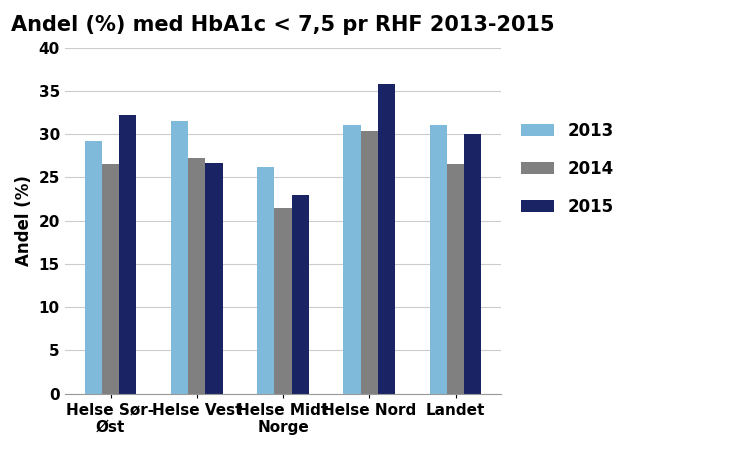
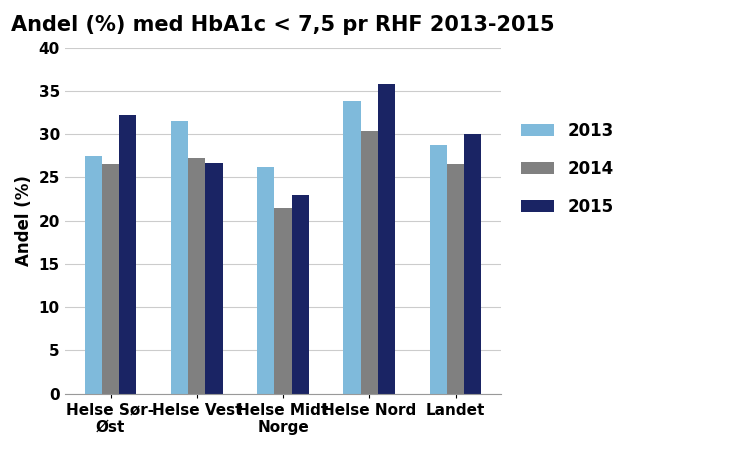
2013/Helse Sør- Øst: 29.2 -> 27.5
2013/Helse Nord: 31.0 -> 33.8
2013/Landet: 31.0 -> 28.8
